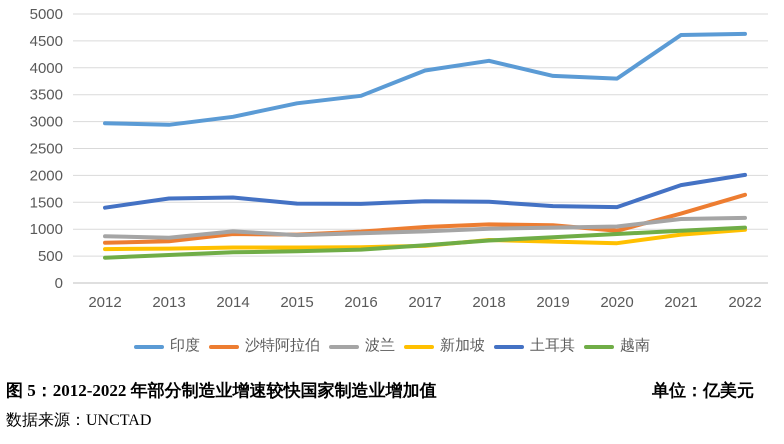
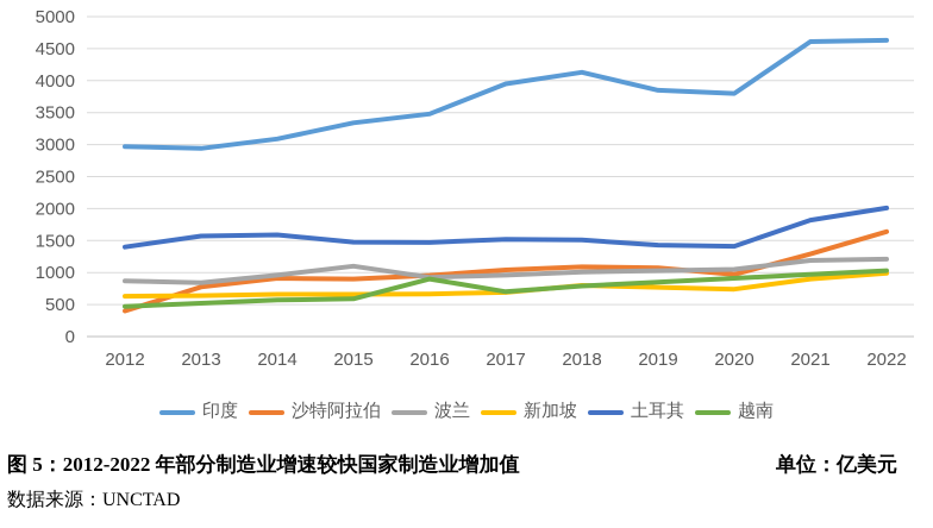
沙特阿拉伯/2012: 800 -> 400
波兰/2015: 900 -> 1100
越南/2016: 600 -> 900
